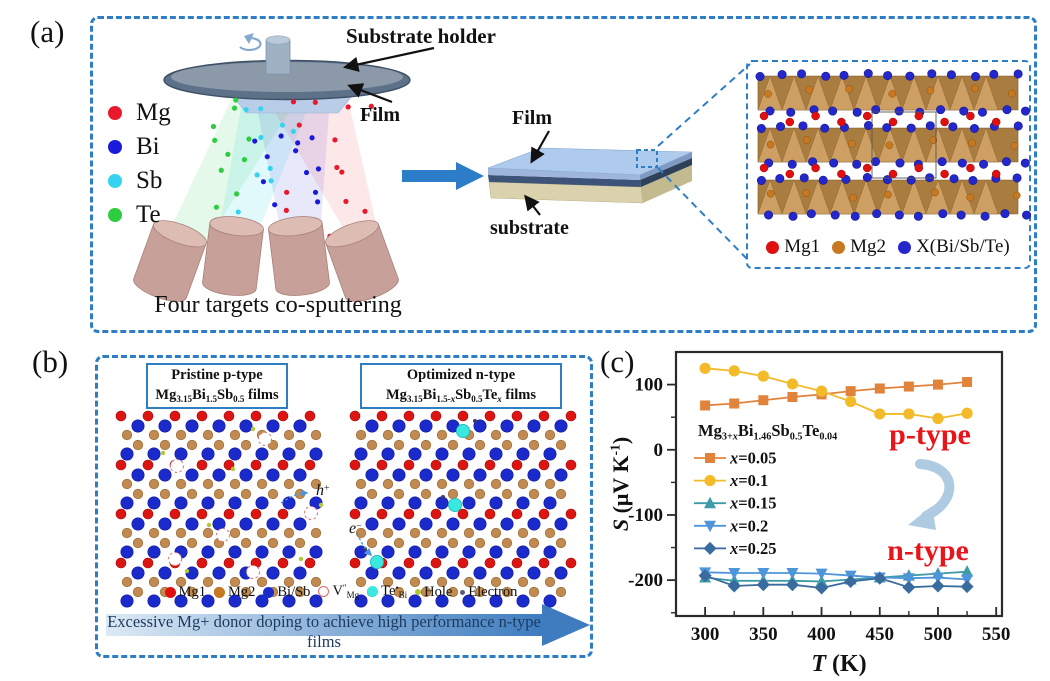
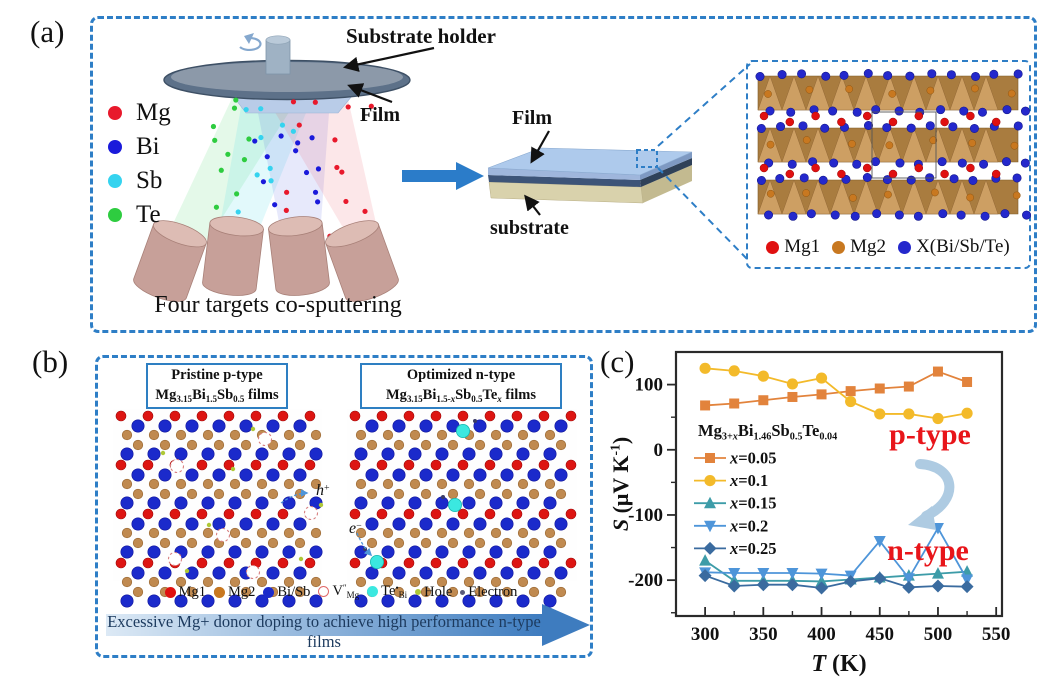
x=0.15/300: -200 -> -170
x=0.1/400: 90 -> 110
x=0.2/450: -200 -> -140
x=0.05/500: 100 -> 120
x=0.2/500: -200 -> -120
